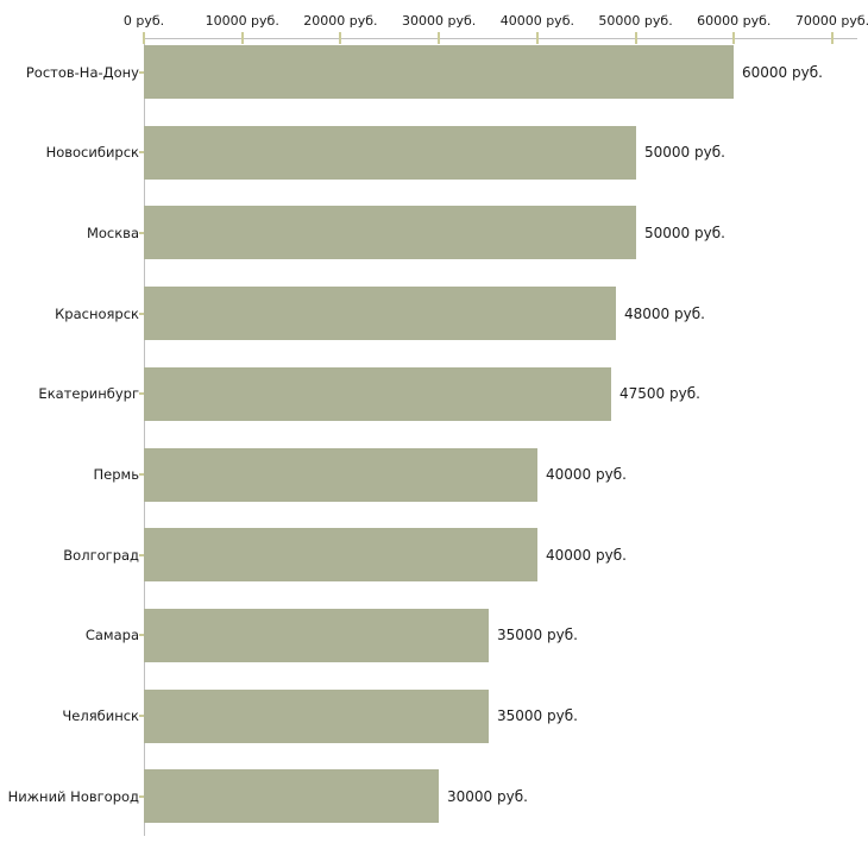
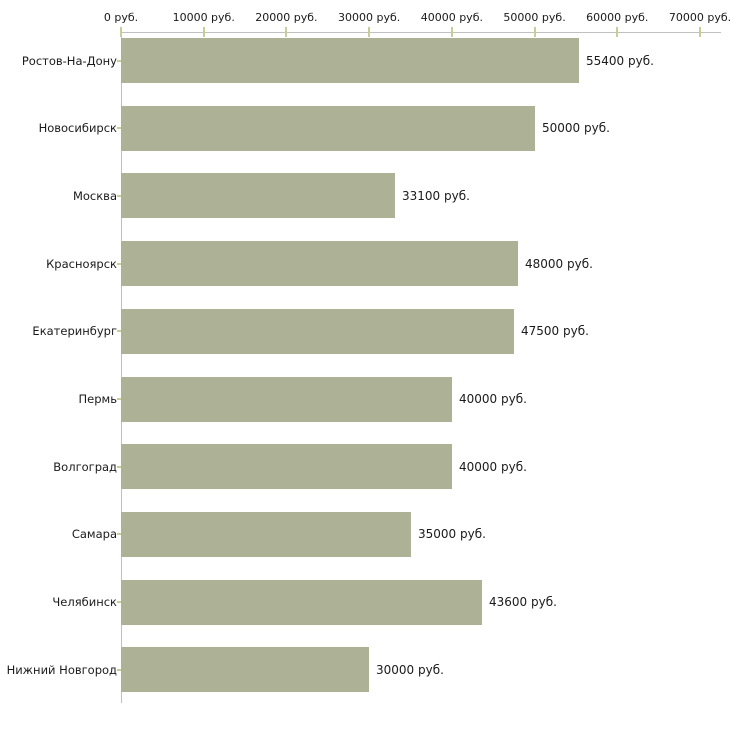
Ростов-На-Дону: 60000 -> 55400
Москва: 50000 -> 33100
Челябинск: 35000 -> 43600
